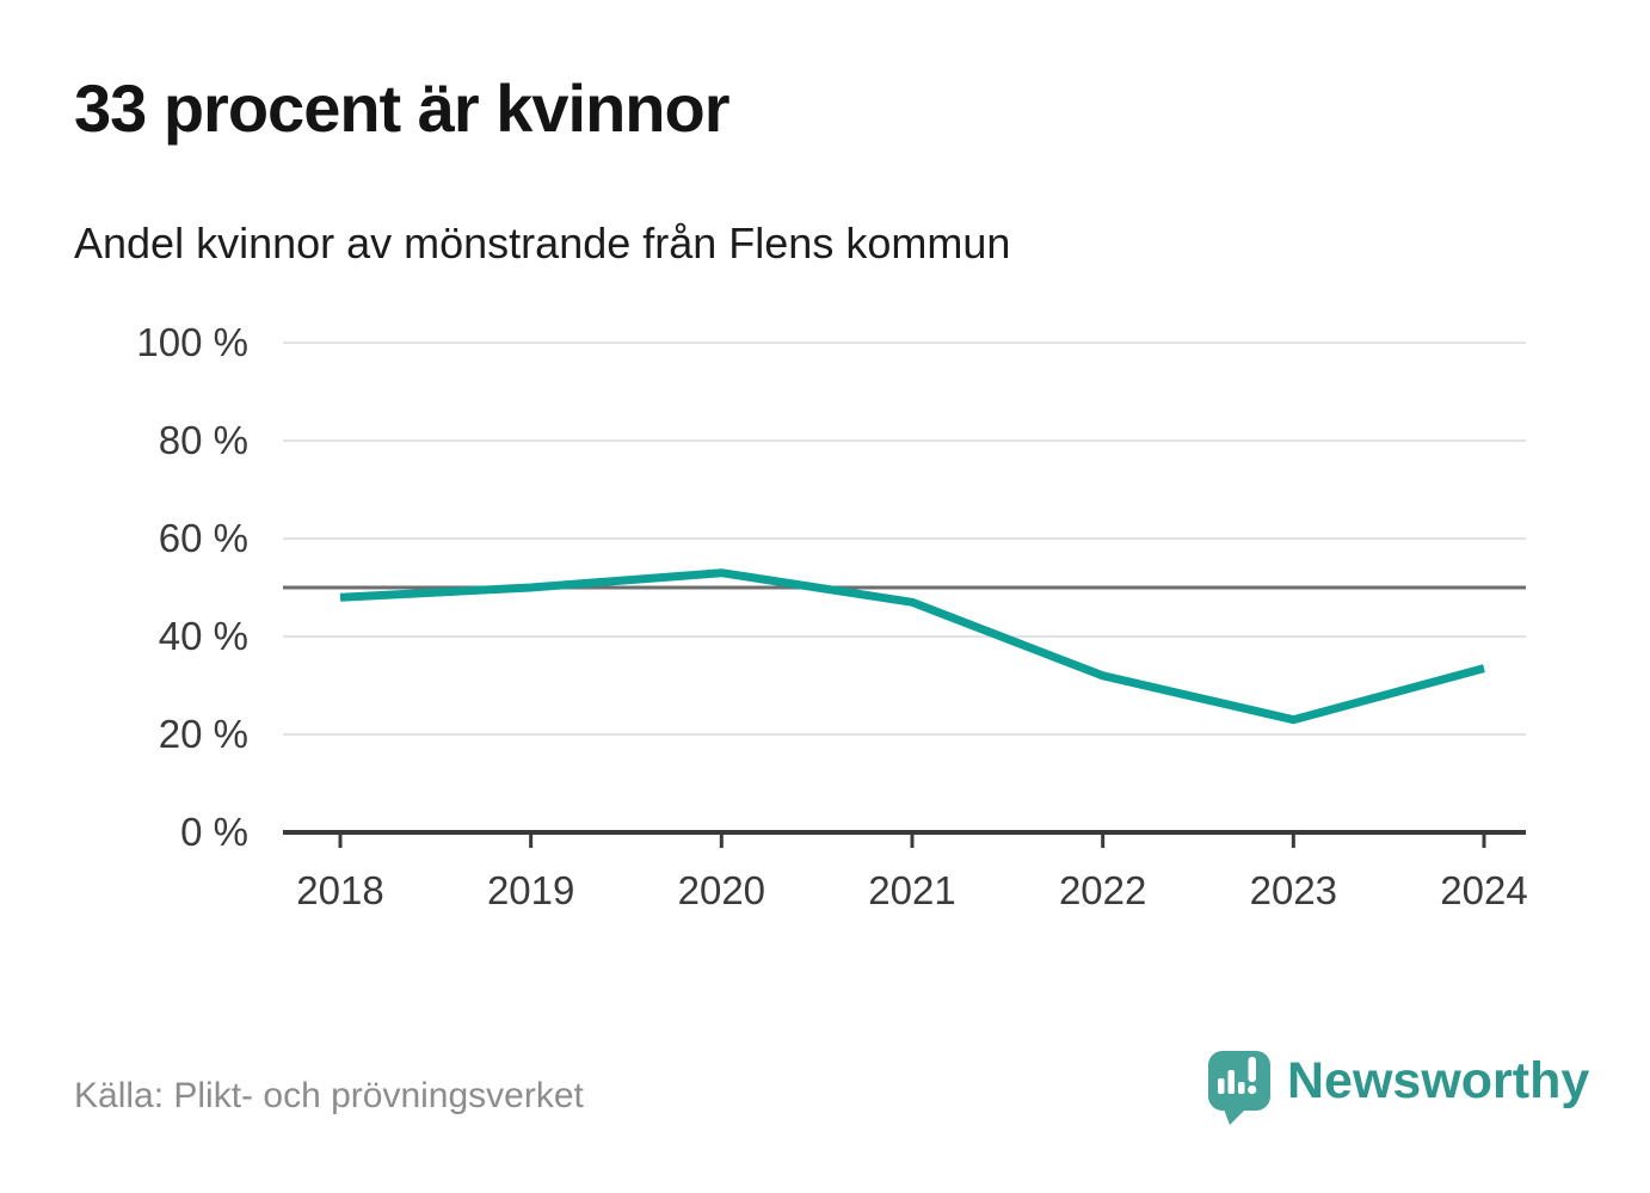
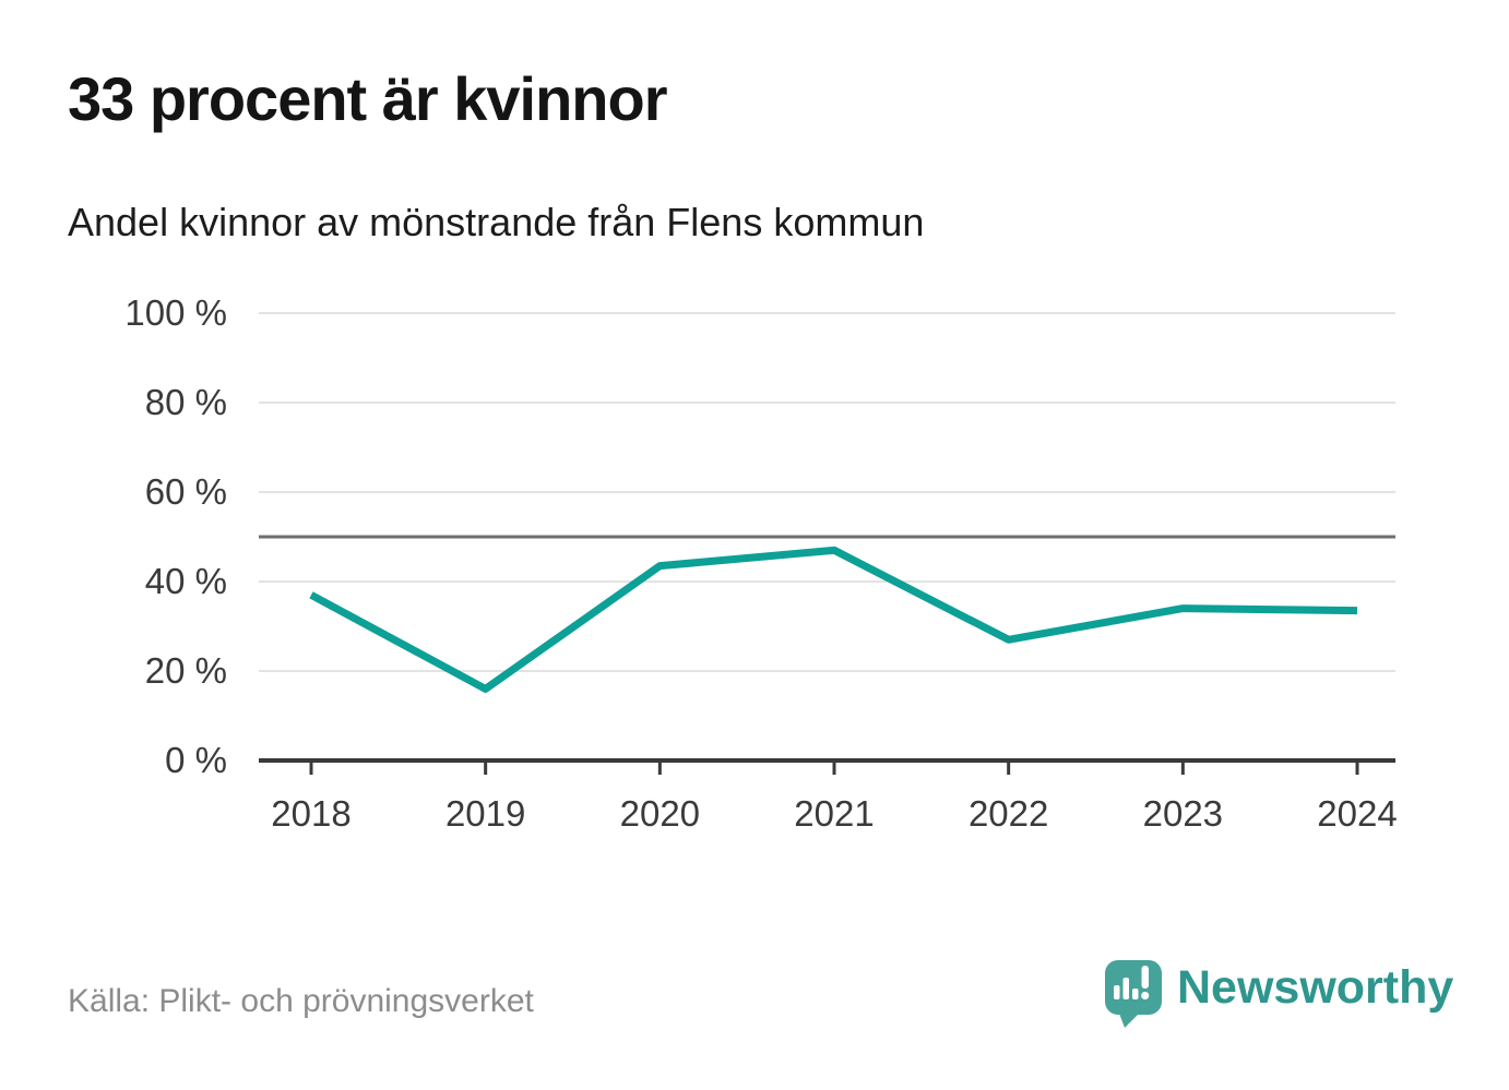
2018: 48% -> 37%
2019: 50% -> 16%
2020: 53% -> 44%
2022: 32% -> 27%
2023: 23% -> 34%
